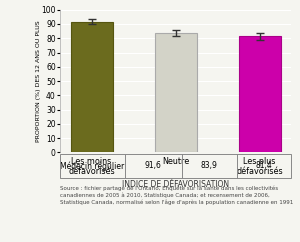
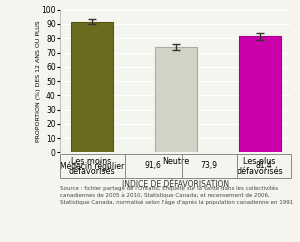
Neutre: 83,9 -> 73,9
